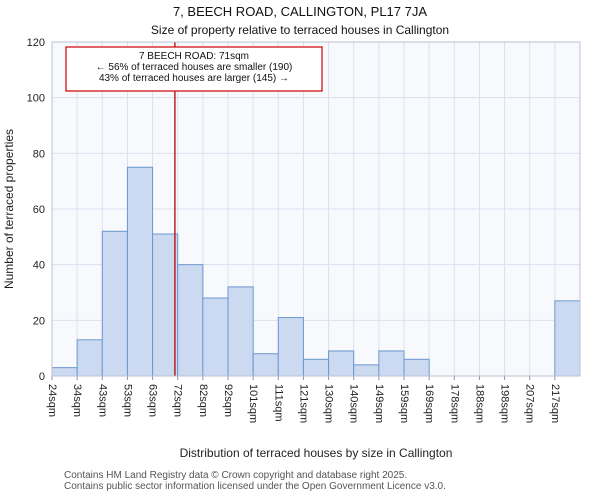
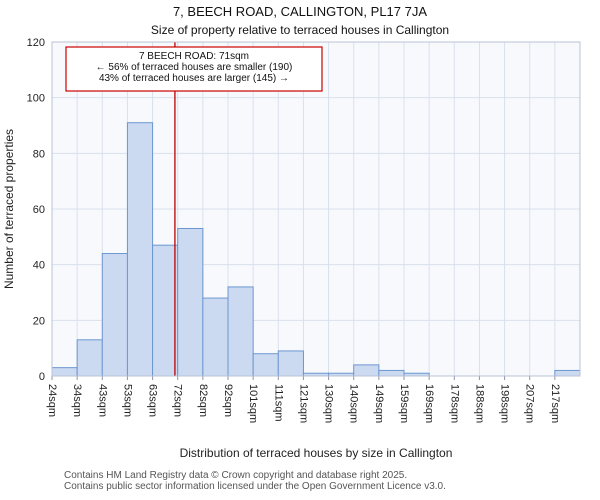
43sqm: 52 -> 44
53sqm: 75 -> 91
63sqm: 51 -> 47
72sqm: 40 -> 53
111sqm: 21 -> 9
121sqm: 6 -> 1
130sqm: 9 -> 1
149sqm: 9 -> 2
159sqm: 6 -> 1
217sqm: 27 -> 2
